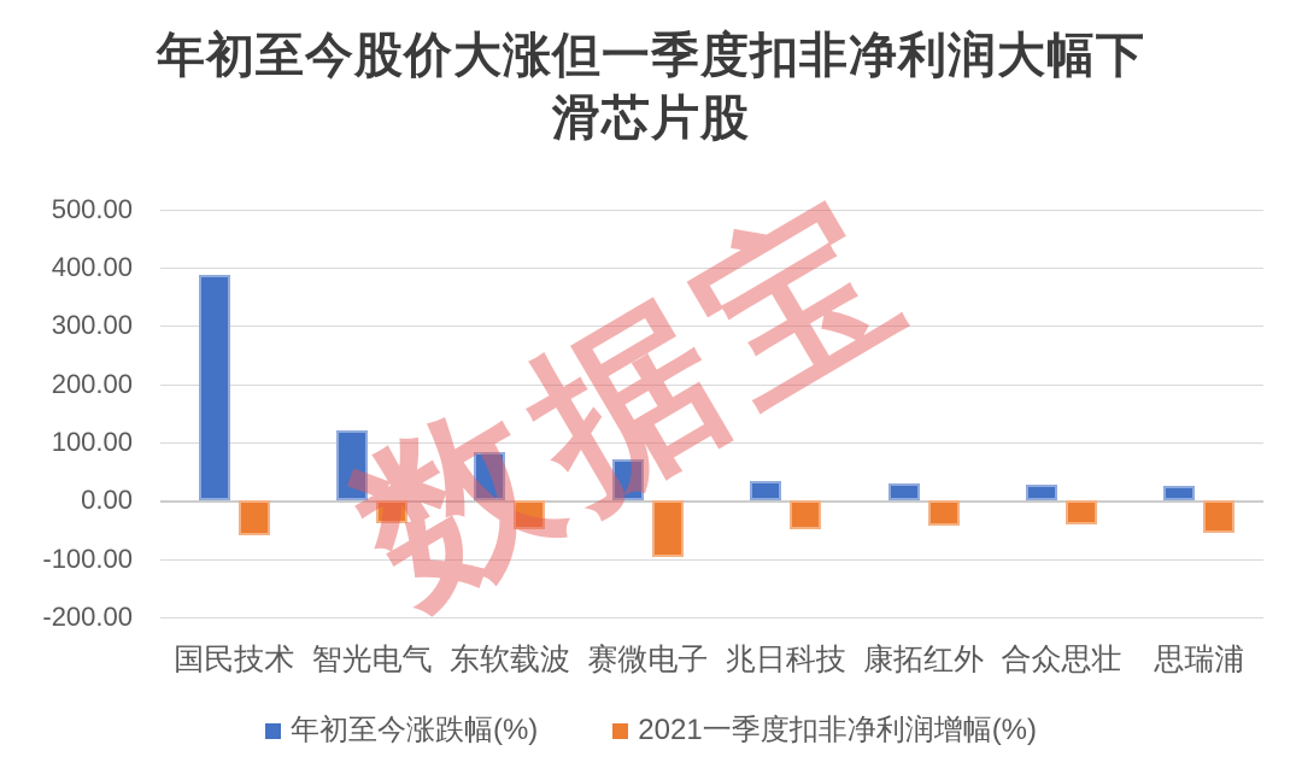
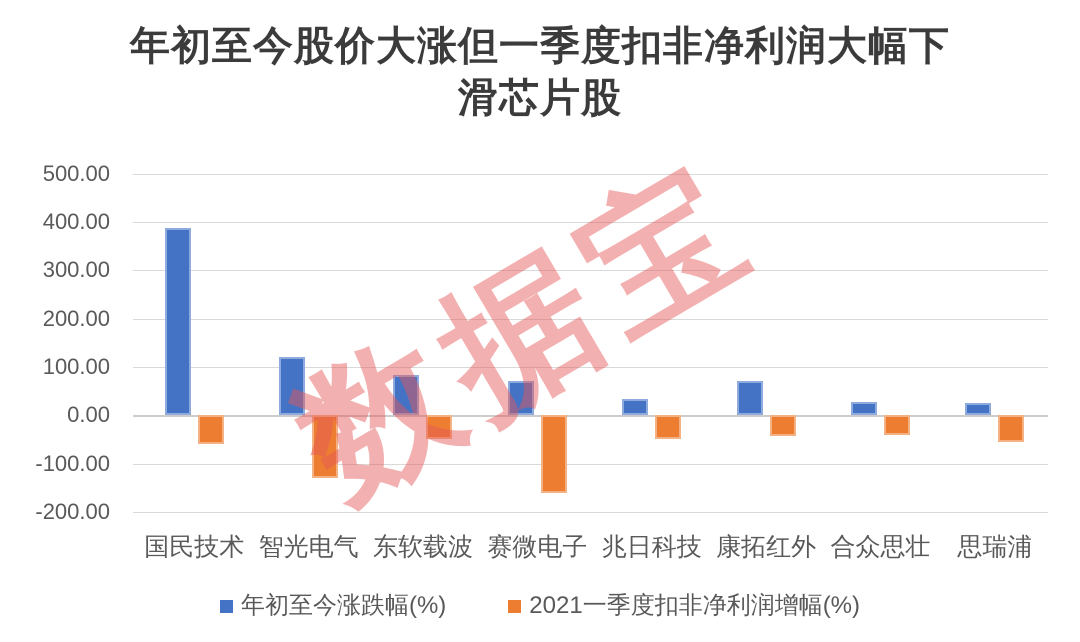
2021一季度扣非净利润增幅(%)/智光电气: -40 -> -130
2021一季度扣非净利润增幅(%)/赛微电子: -100 -> -160
年初至今涨跌幅(%)/康拓红外: 30 -> 70
